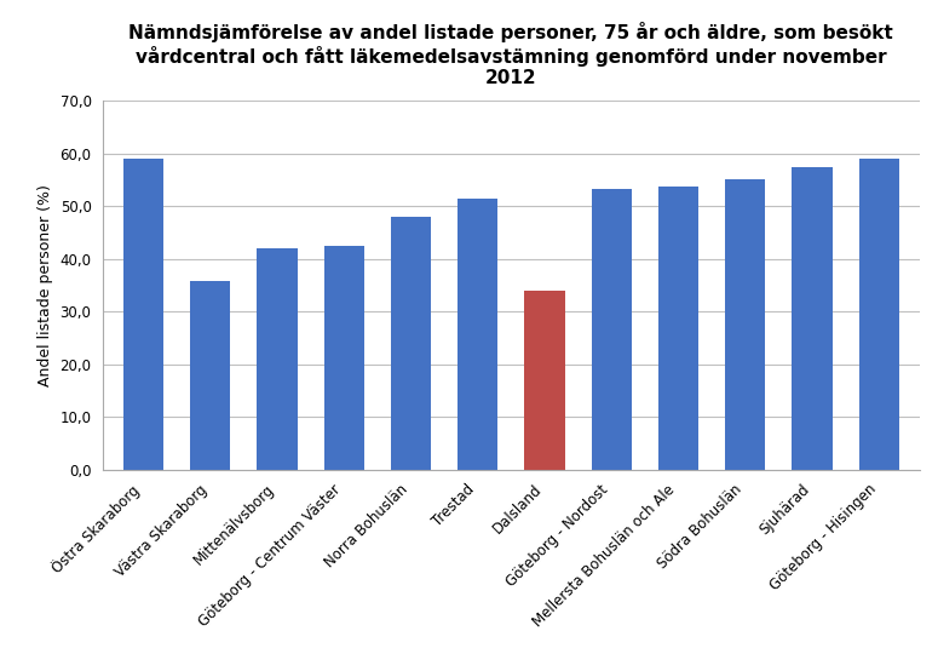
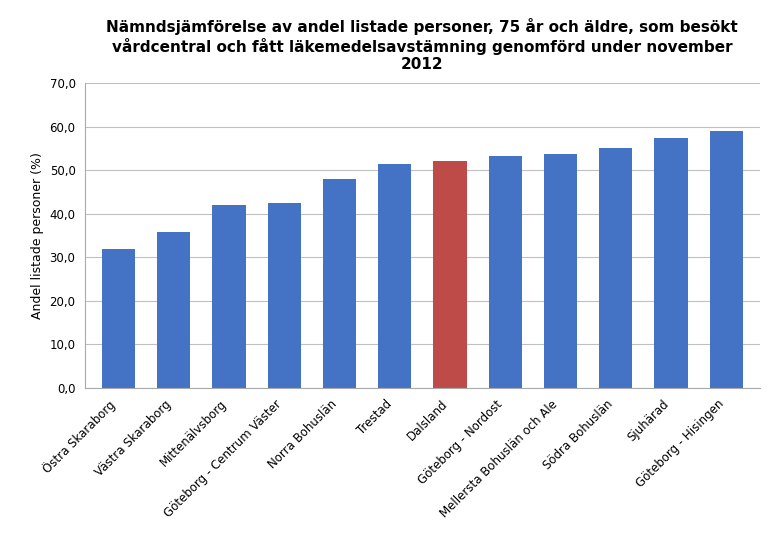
Östra Skaraborg: 59,0 -> 31,8
Dalsland: 34,0 -> 52,1
